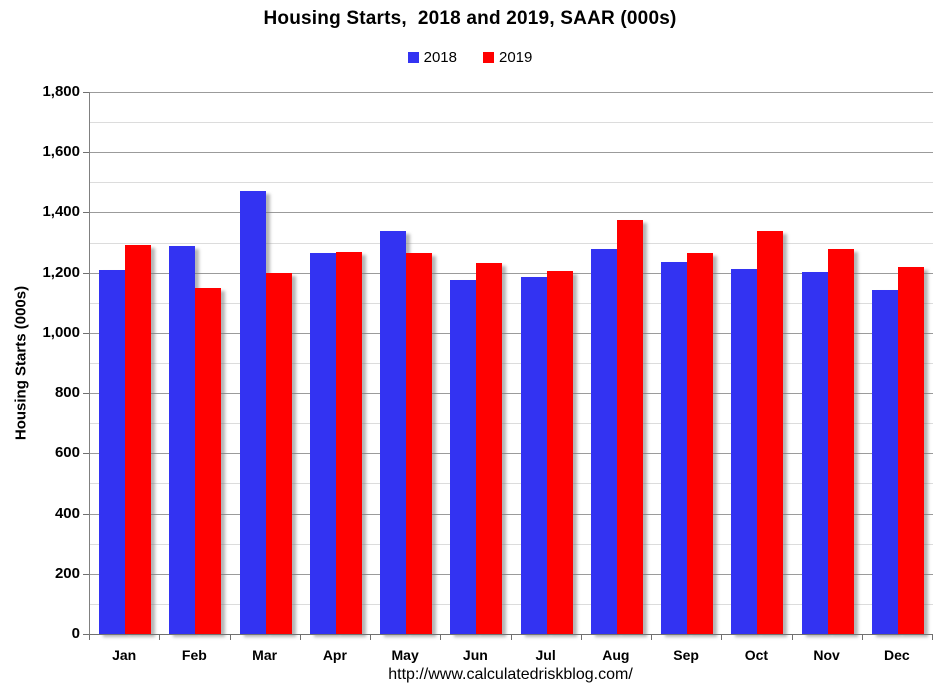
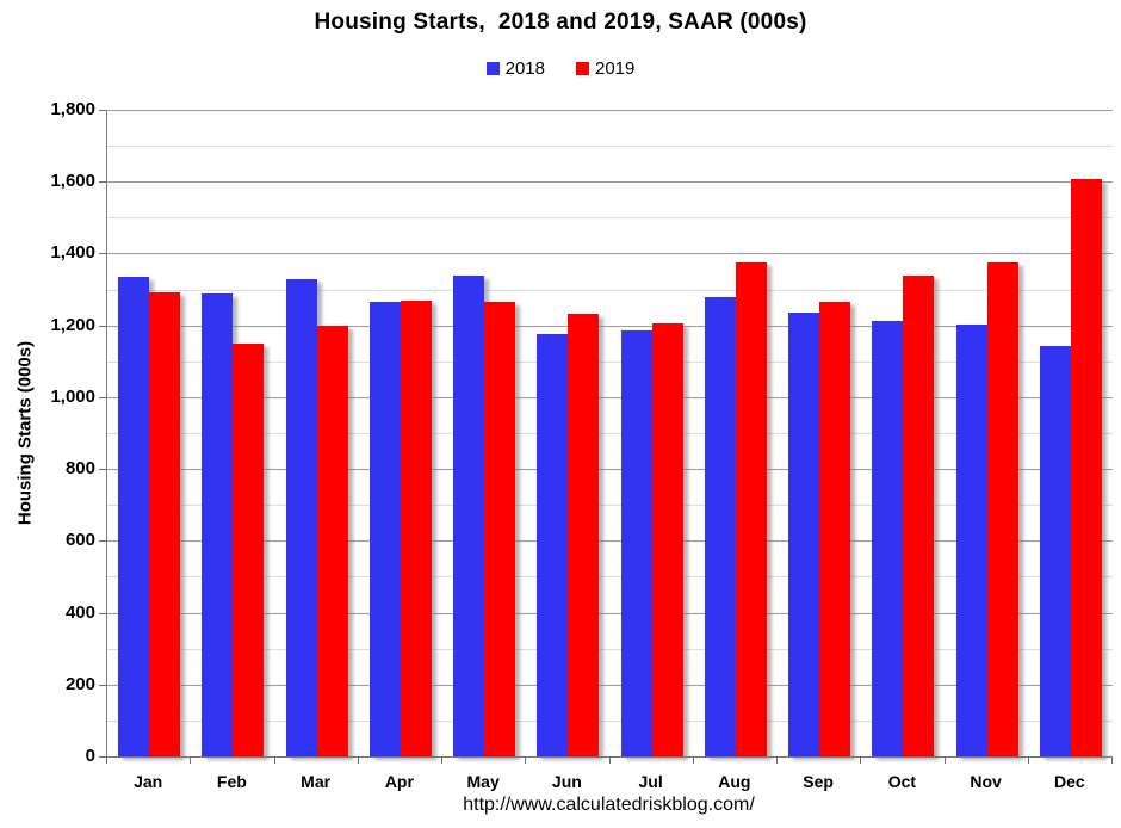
2018/Jan: 1210 -> 1330
2018/Mar: 1470 -> 1330
2019/Nov: 1280 -> 1380
2019/Dec: 1220 -> 1610
